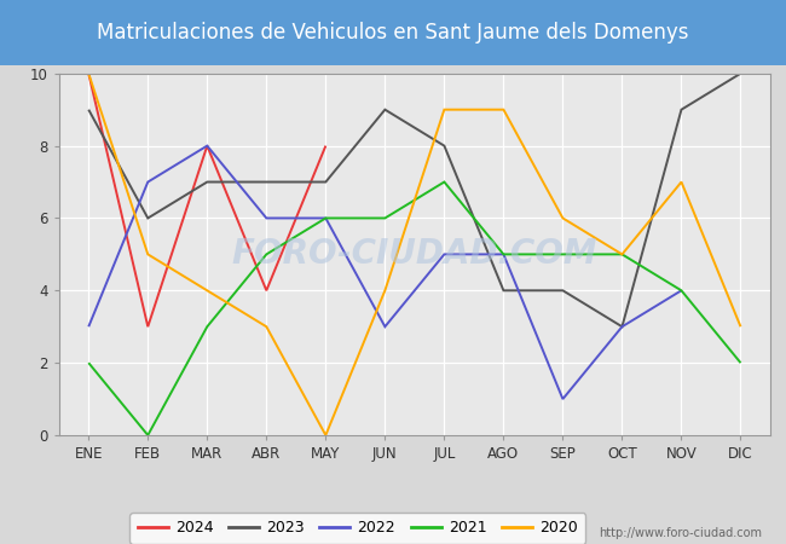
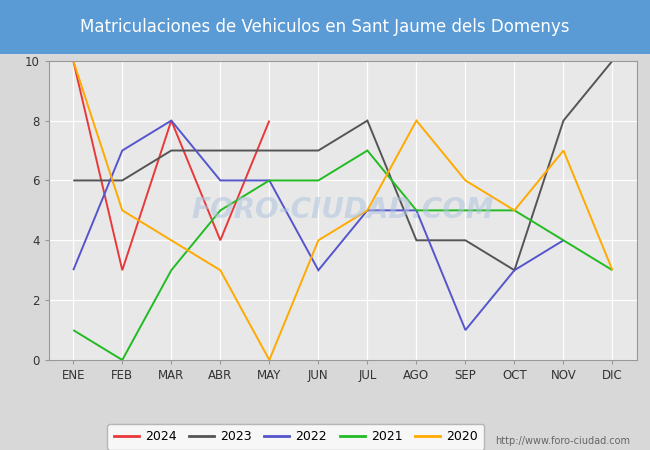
2023/ENE: 9 -> 6
2021/ENE: 2 -> 1
2023/JUN: 9 -> 7
2020/JUL: 9 -> 5
2020/AGO: 9 -> 8
2023/NOV: 9 -> 8
2021/DIC: 2 -> 3
